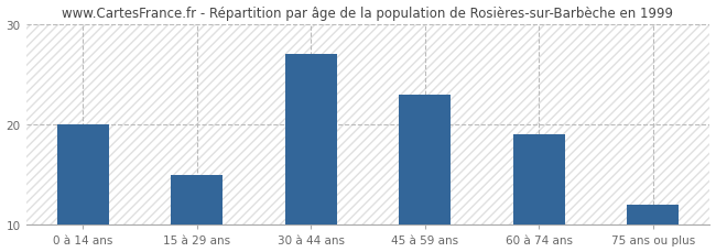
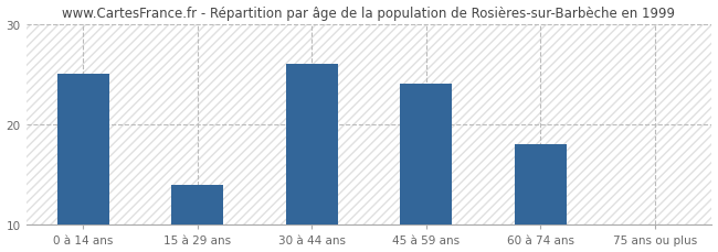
0 à 14 ans: 20 -> 25
15 à 29 ans: 15 -> 14
30 à 44 ans: 27 -> 26
45 à 59 ans: 23 -> 24
60 à 74 ans: 19 -> 18
75 ans ou plus: 12 -> 10
